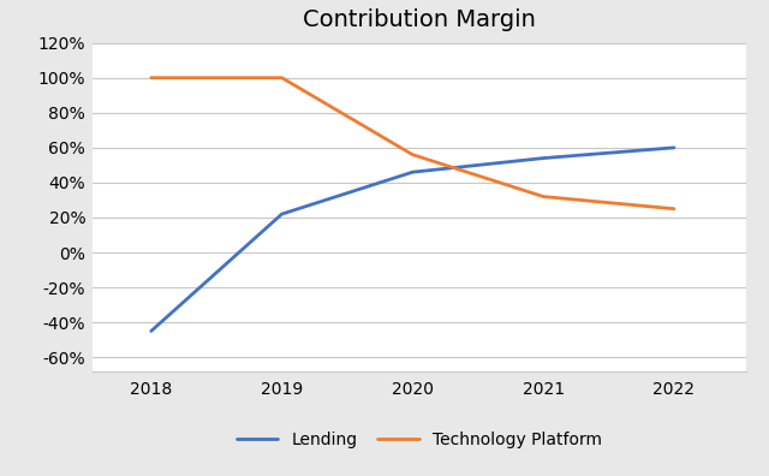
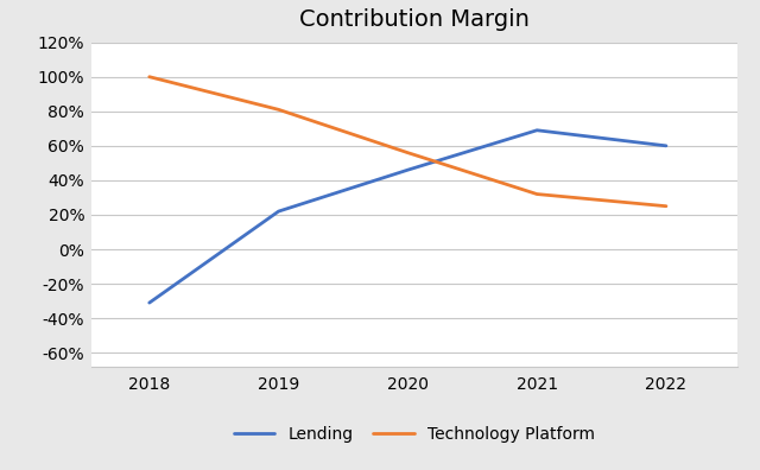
Lending/2018: -45% -> -31%
Technology Platform/2019: 100% -> 81%
Lending/2021: 54% -> 69%
